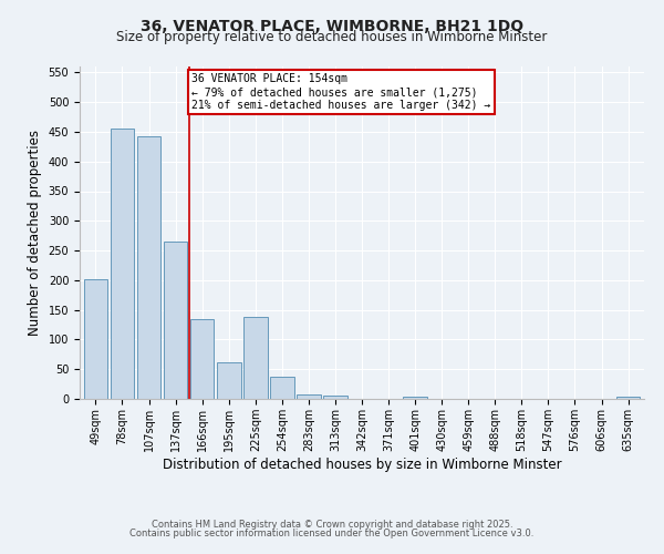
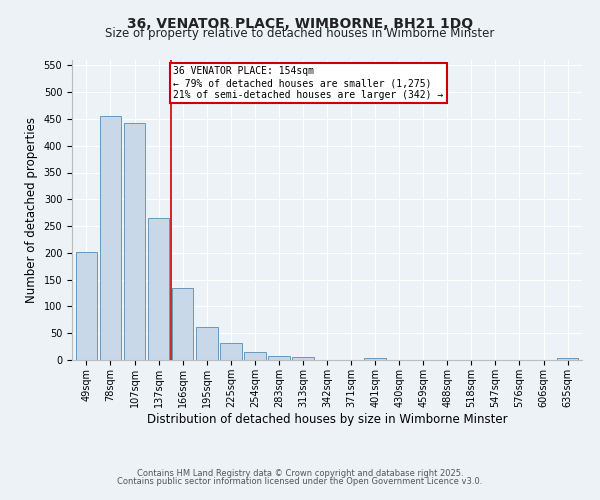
225sqm: 138 -> 32
254sqm: 38 -> 15
